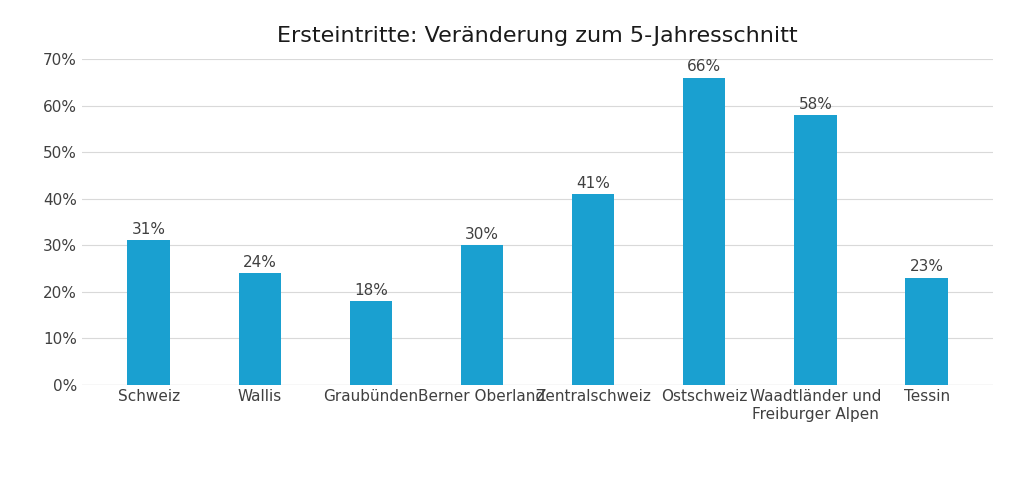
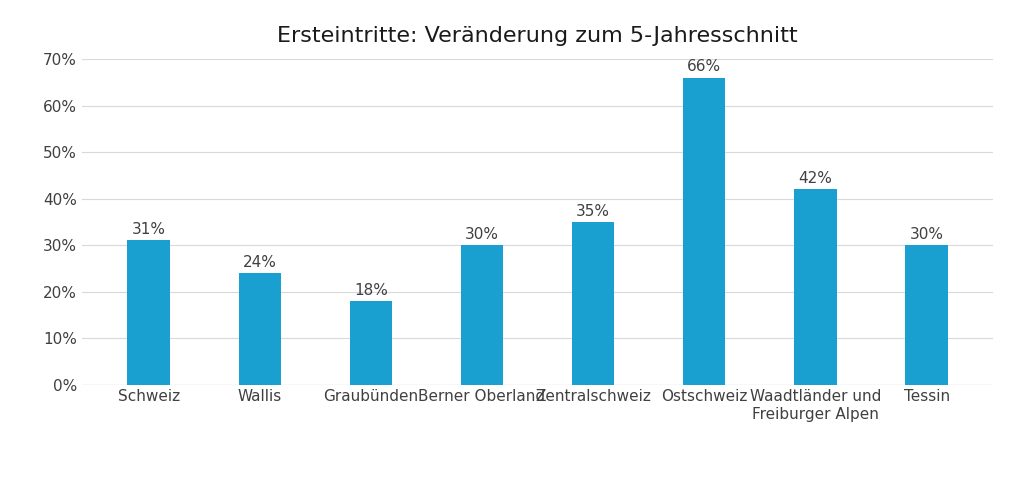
Zentralschweiz: 41% -> 35%
Waadtländer und Freiburger Alpen: 58% -> 42%
Tessin: 23% -> 30%
